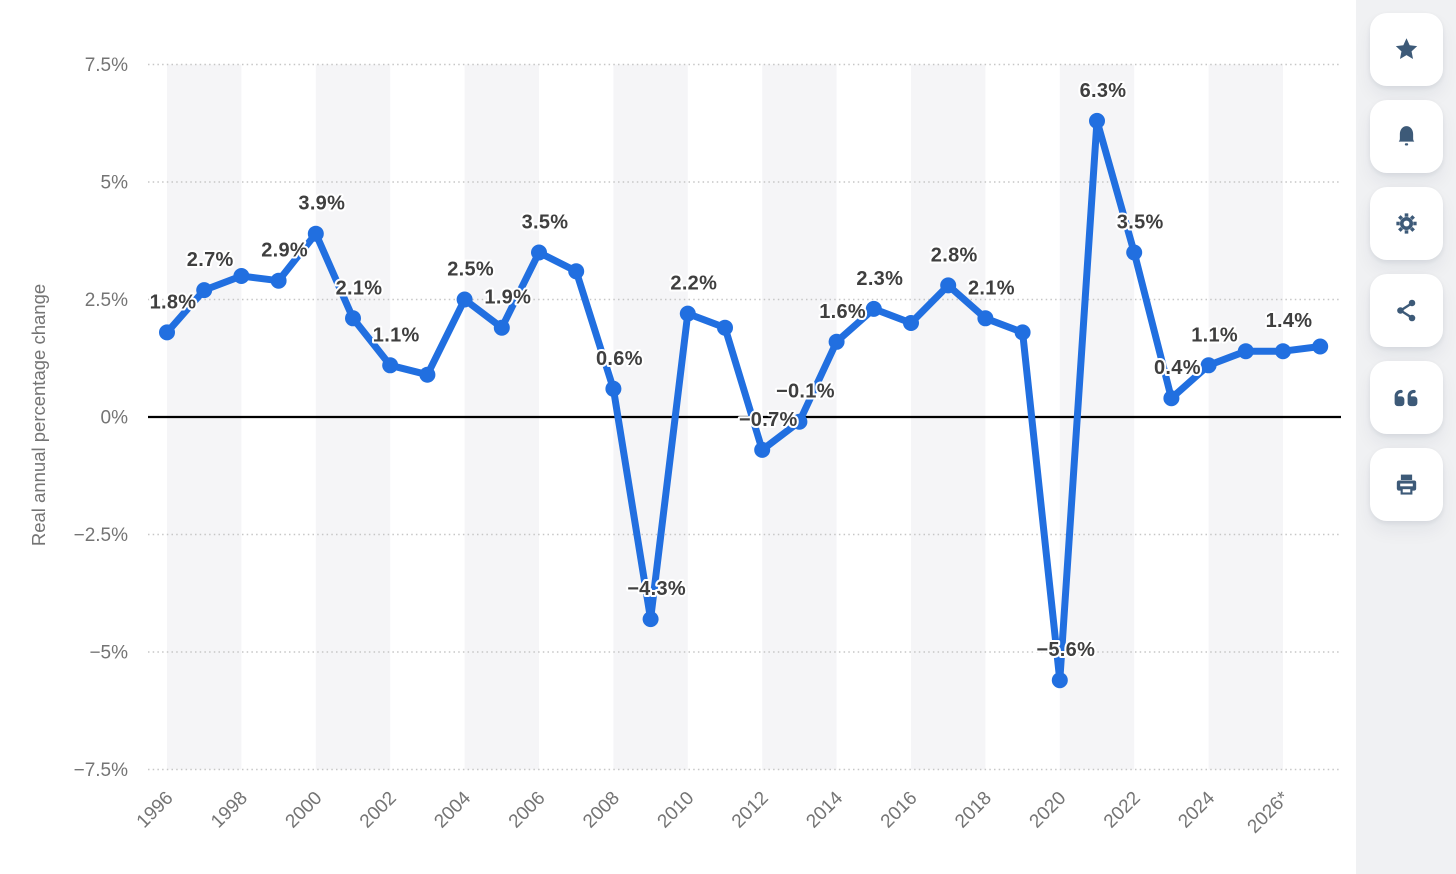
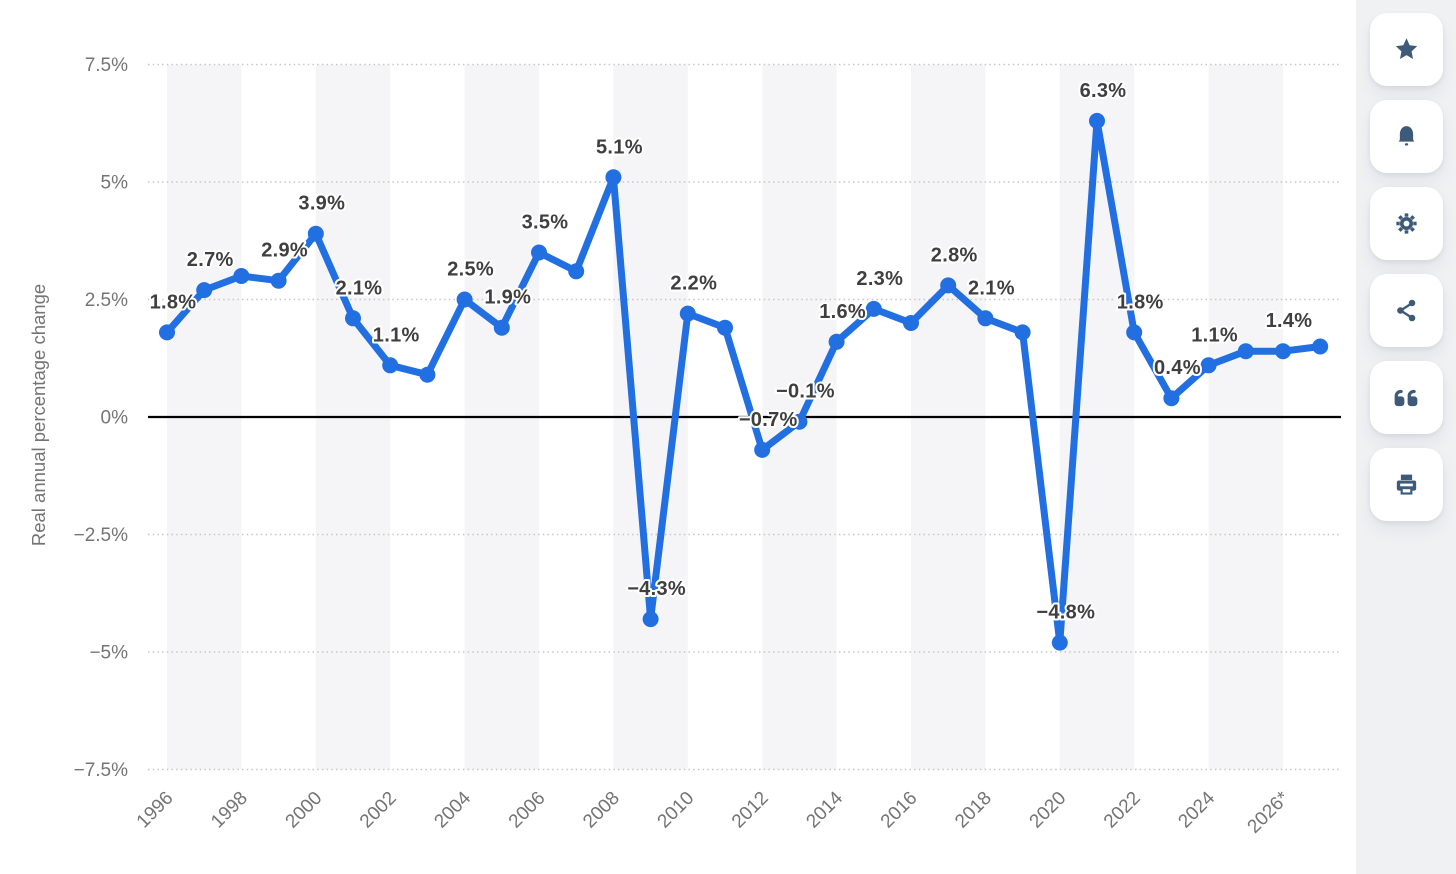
2008: 0.6% -> 5.1%
2020: −5.6% -> −4.8%
2022: 3.5% -> 1.8%
